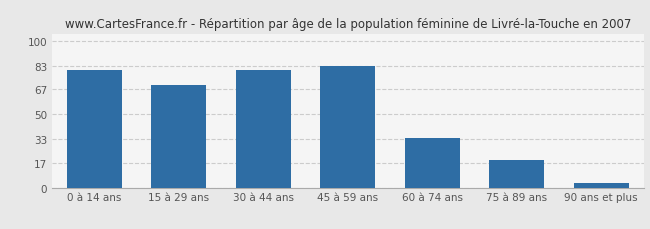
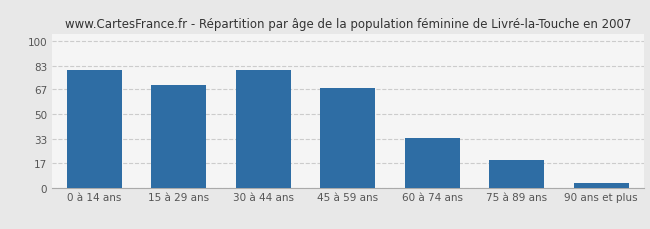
45 à 59 ans: 83 -> 68
